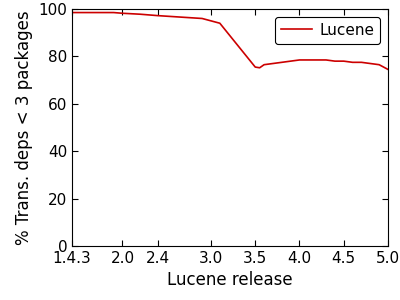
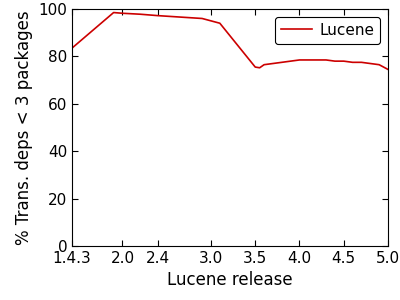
1.4.3: 98.5 -> 83.5
